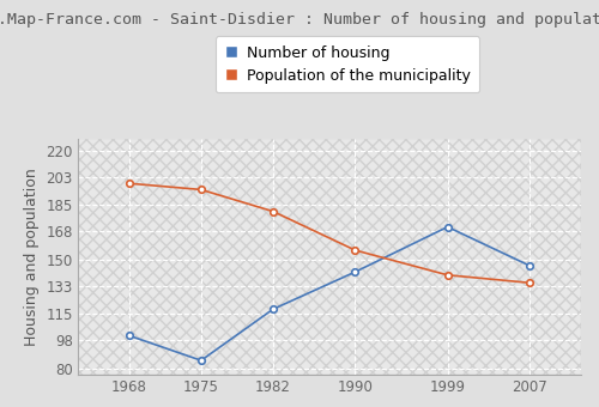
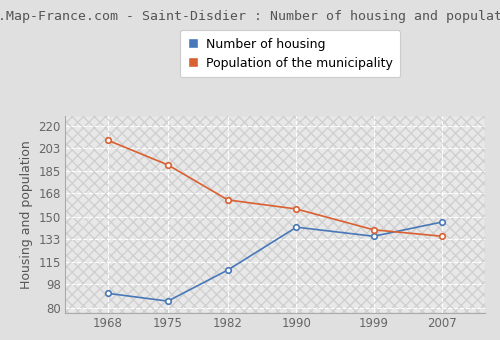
Number of housing/1968: 101 -> 91
Population of the municipality/1968: 199 -> 209
Population of the municipality/1975: 195 -> 190
Number of housing/1982: 118 -> 109
Population of the municipality/1982: 181 -> 163
Number of housing/1999: 171 -> 135
